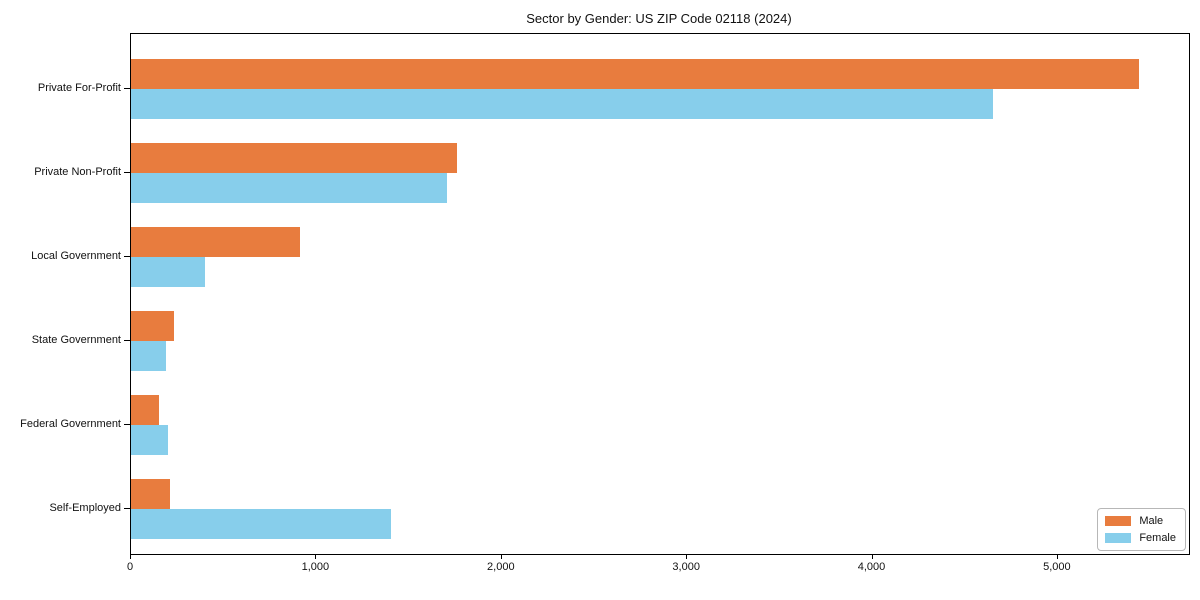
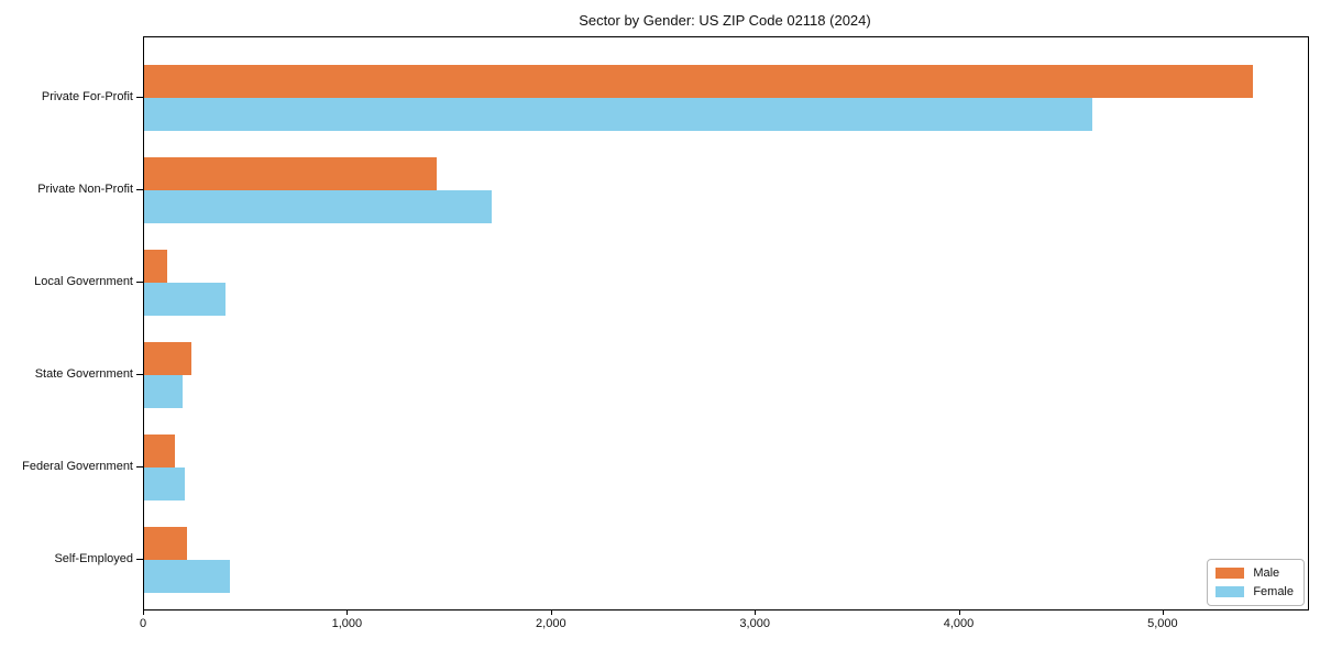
Male/Private Non-Profit: 1760 -> 1440
Male/Local Government: 910 -> 110
Female/Self-Employed: 1400 -> 420
